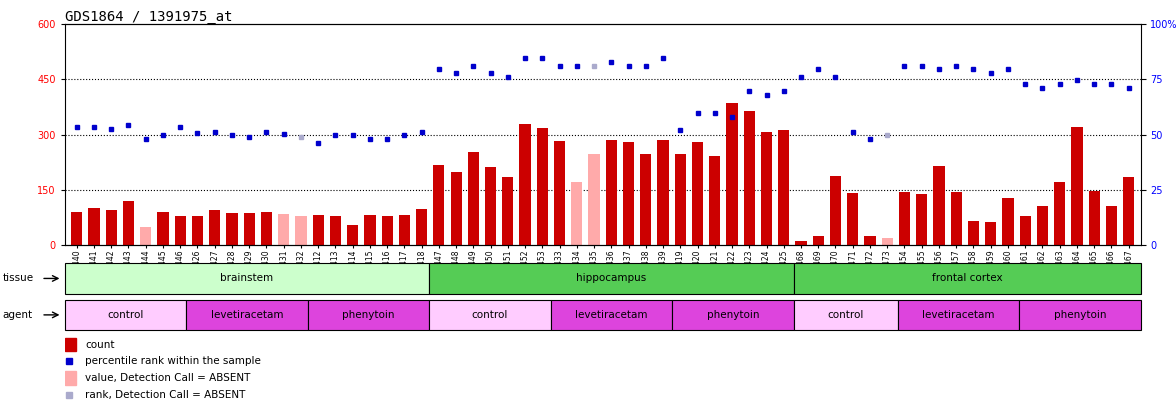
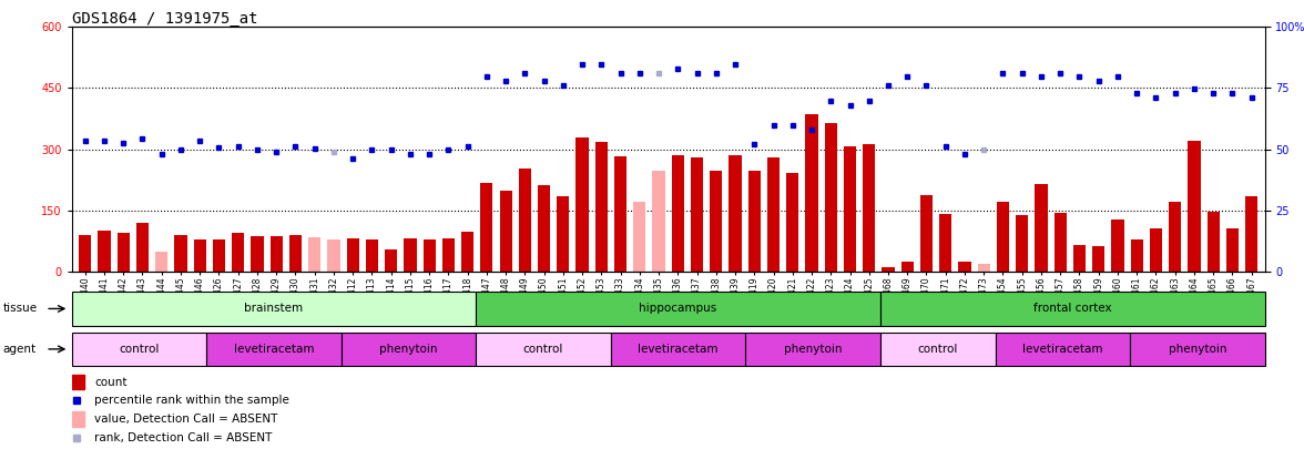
GSM53454: 145 -> 170
